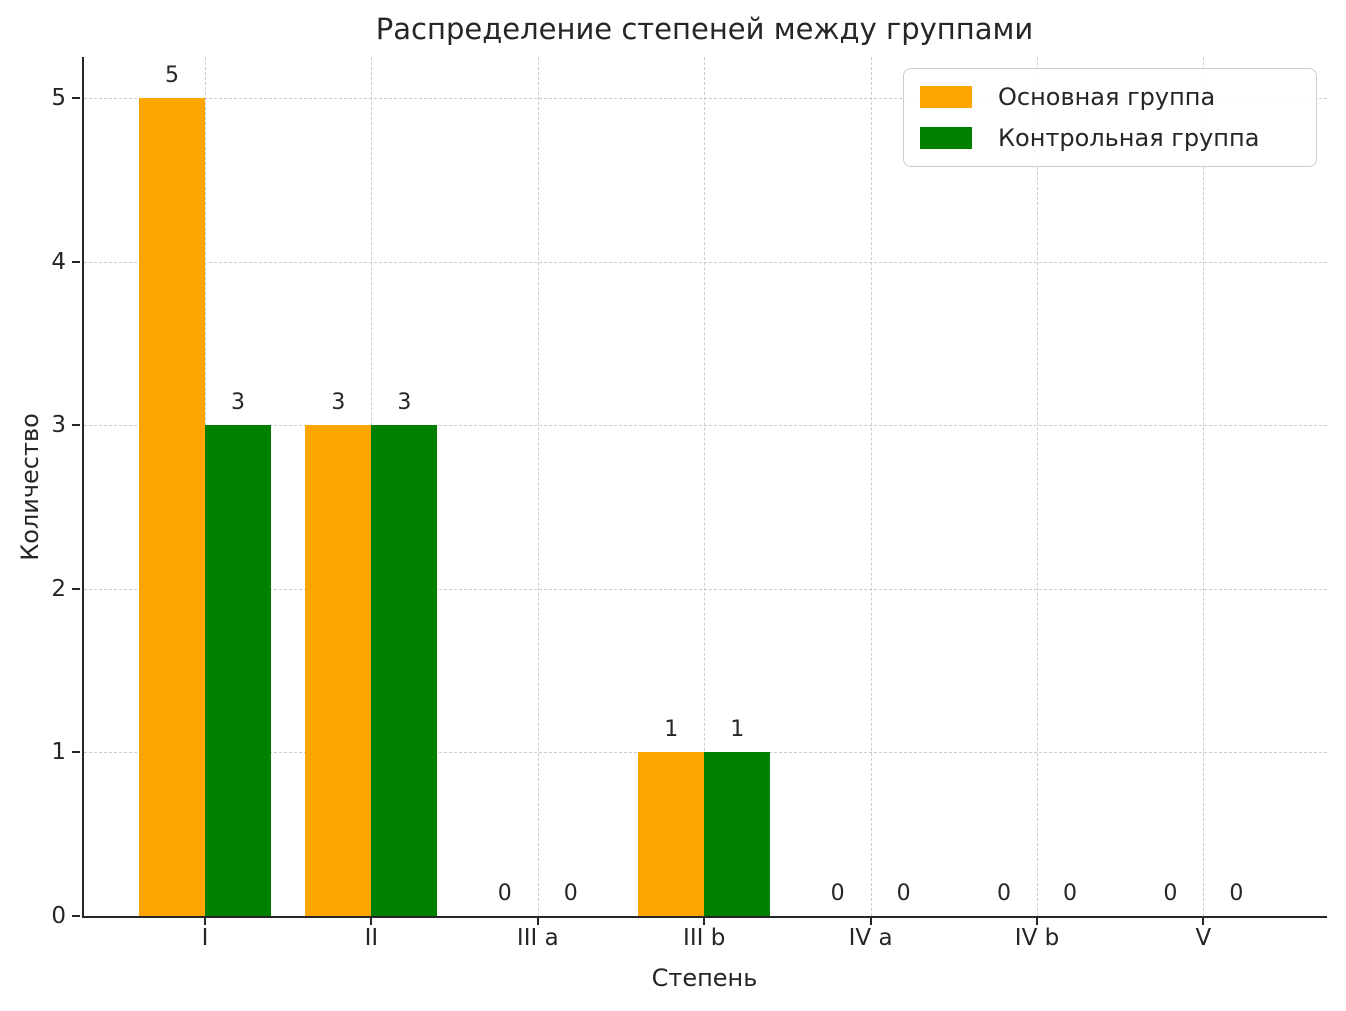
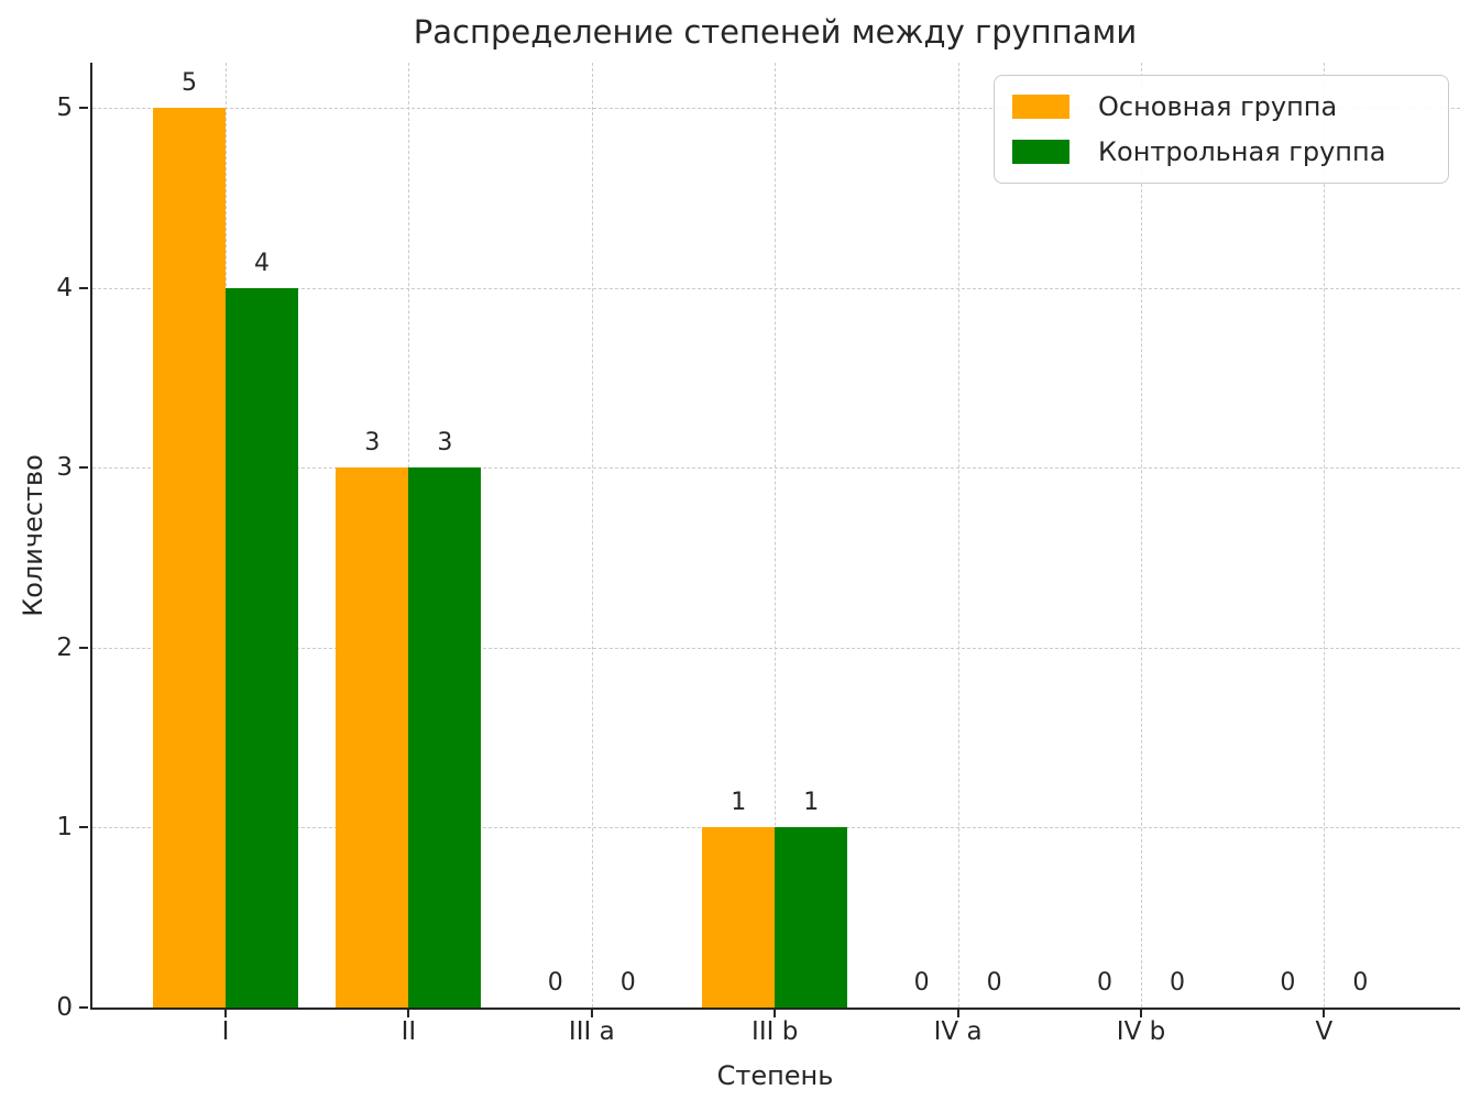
Контрольная группа/I: 3 -> 4
